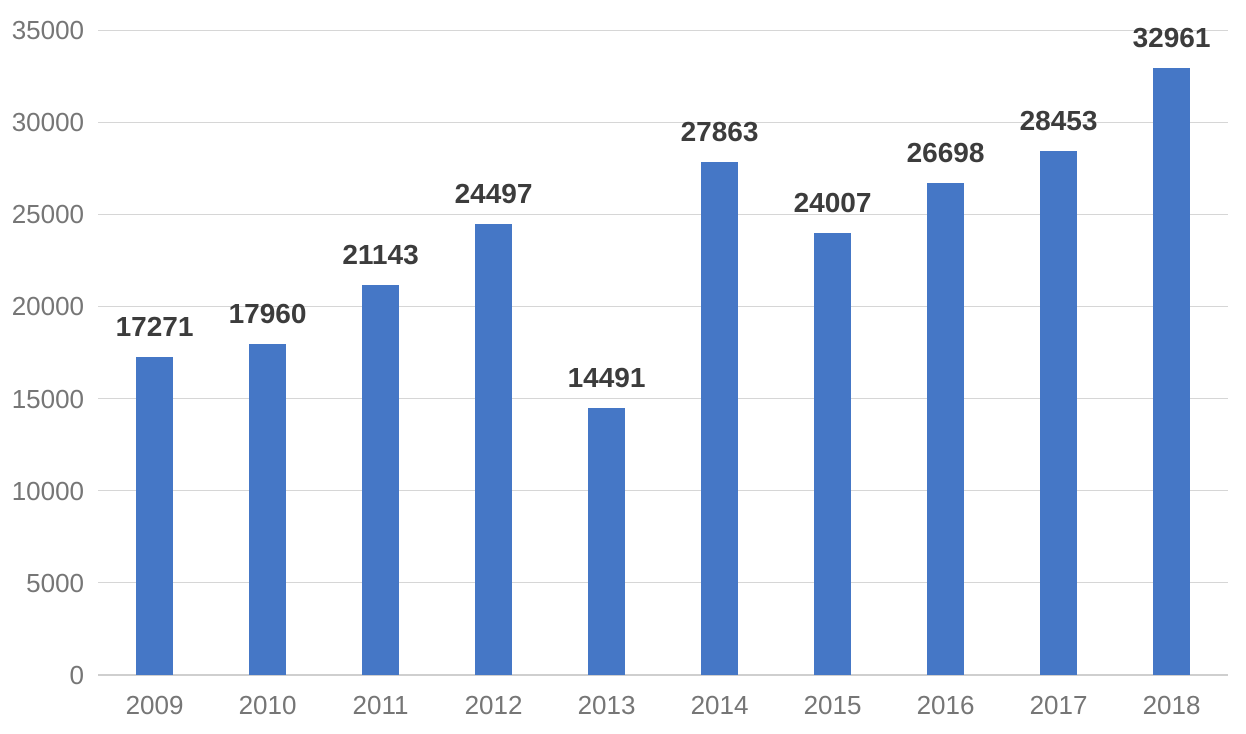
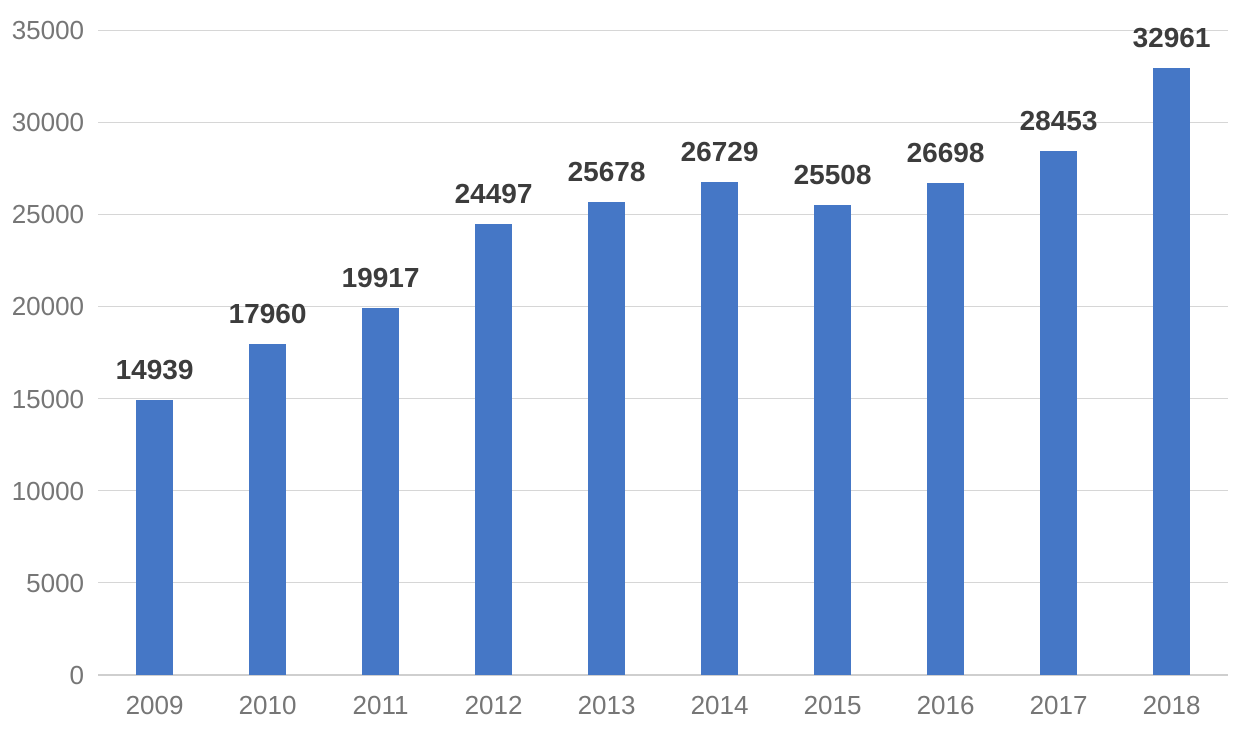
2009: 17271 -> 14939
2011: 21143 -> 19917
2013: 14491 -> 25678
2014: 27863 -> 26729
2015: 24007 -> 25508
